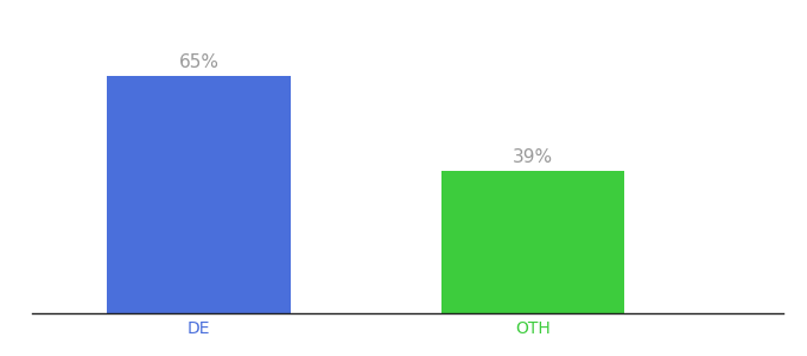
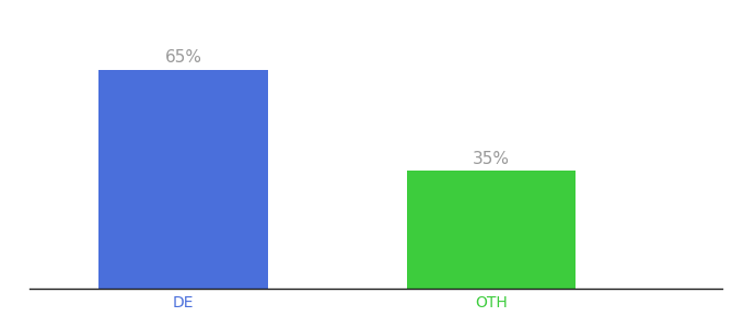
OTH: 39% -> 35%
